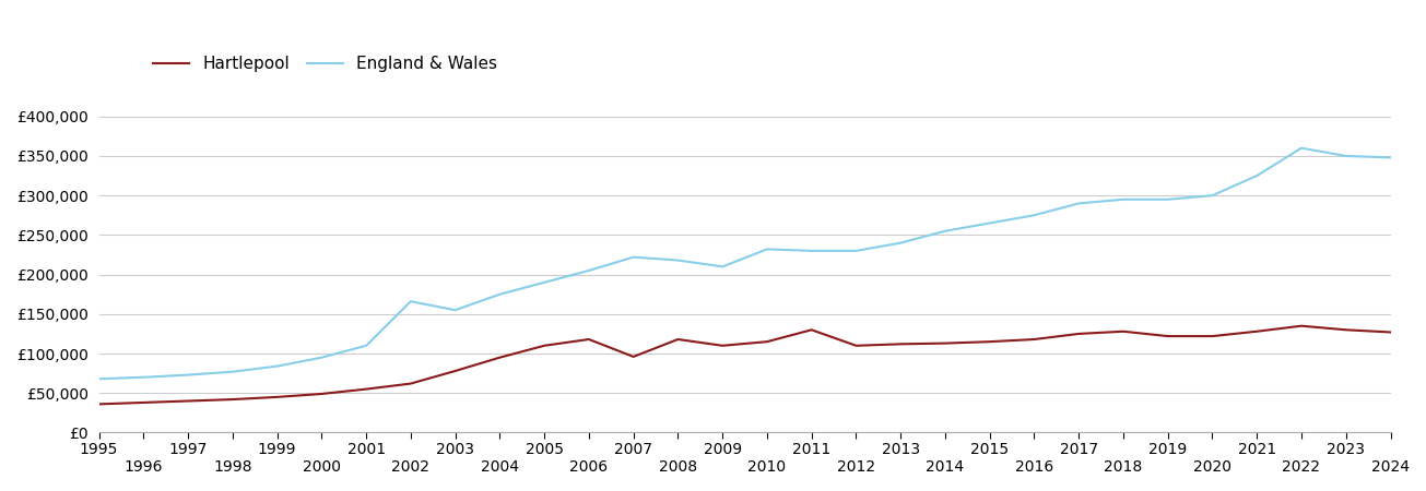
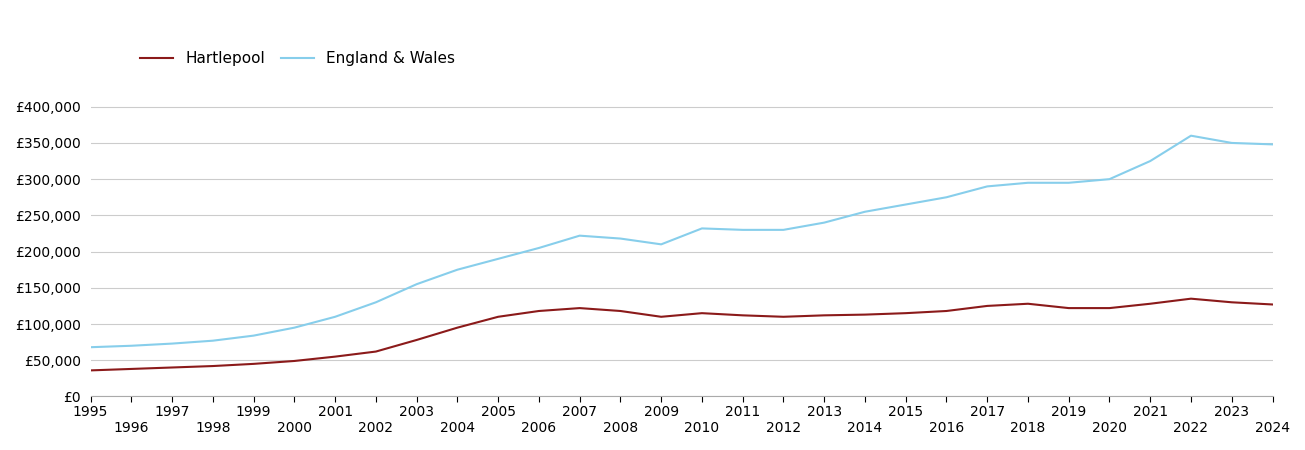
England & Wales/2002: £166,000 -> £130,000
Hartlepool/2007: £96,000 -> £122,000
Hartlepool/2011: £130,000 -> £112,000
